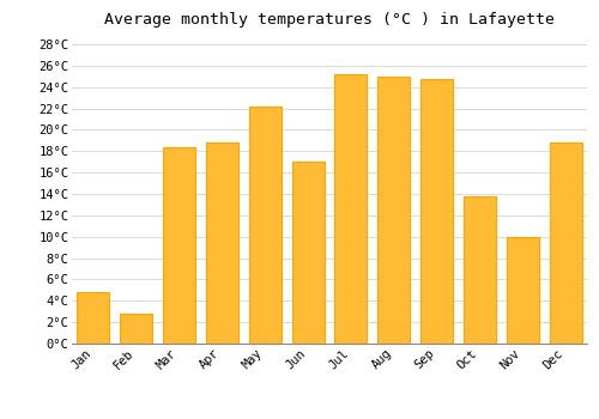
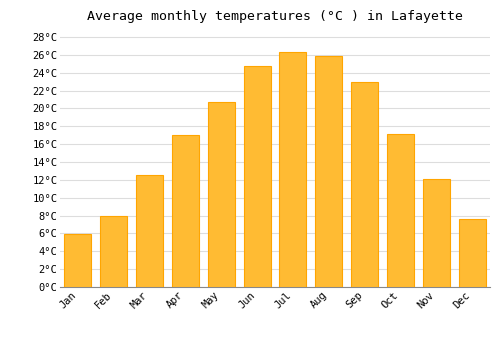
Jan: 4.8°C -> 5.9°C
Feb: 2.8°C -> 8.0°C
Mar: 18.4°C -> 12.5°C
Apr: 18.8°C -> 17.0°C
May: 22.2°C -> 20.7°C
Jun: 17.0°C -> 24.7°C
Jul: 25.2°C -> 26.3°C
Aug: 25.0°C -> 25.9°C
Sep: 24.8°C -> 23.0°C
Oct: 13.8°C -> 17.1°C
Nov: 10.0°C -> 12.1°C
Dec: 18.8°C -> 7.6°C
